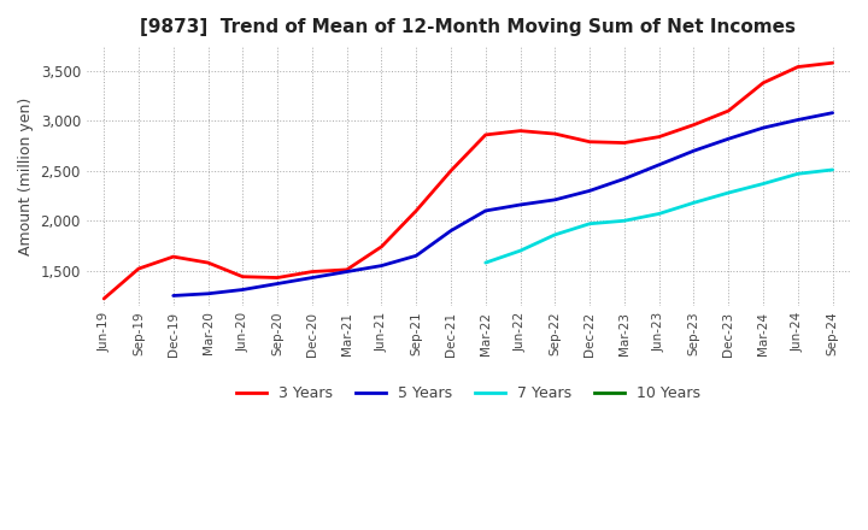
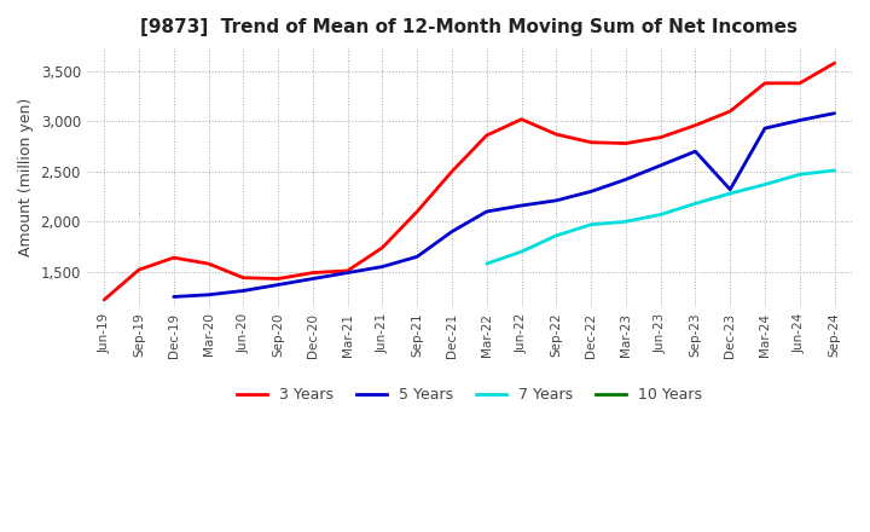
3 Years/Jun-22: 2,900 -> 3,020
5 Years/Dec-23: 2,820 -> 2,320
3 Years/Jun-24: 3,540 -> 3,380
